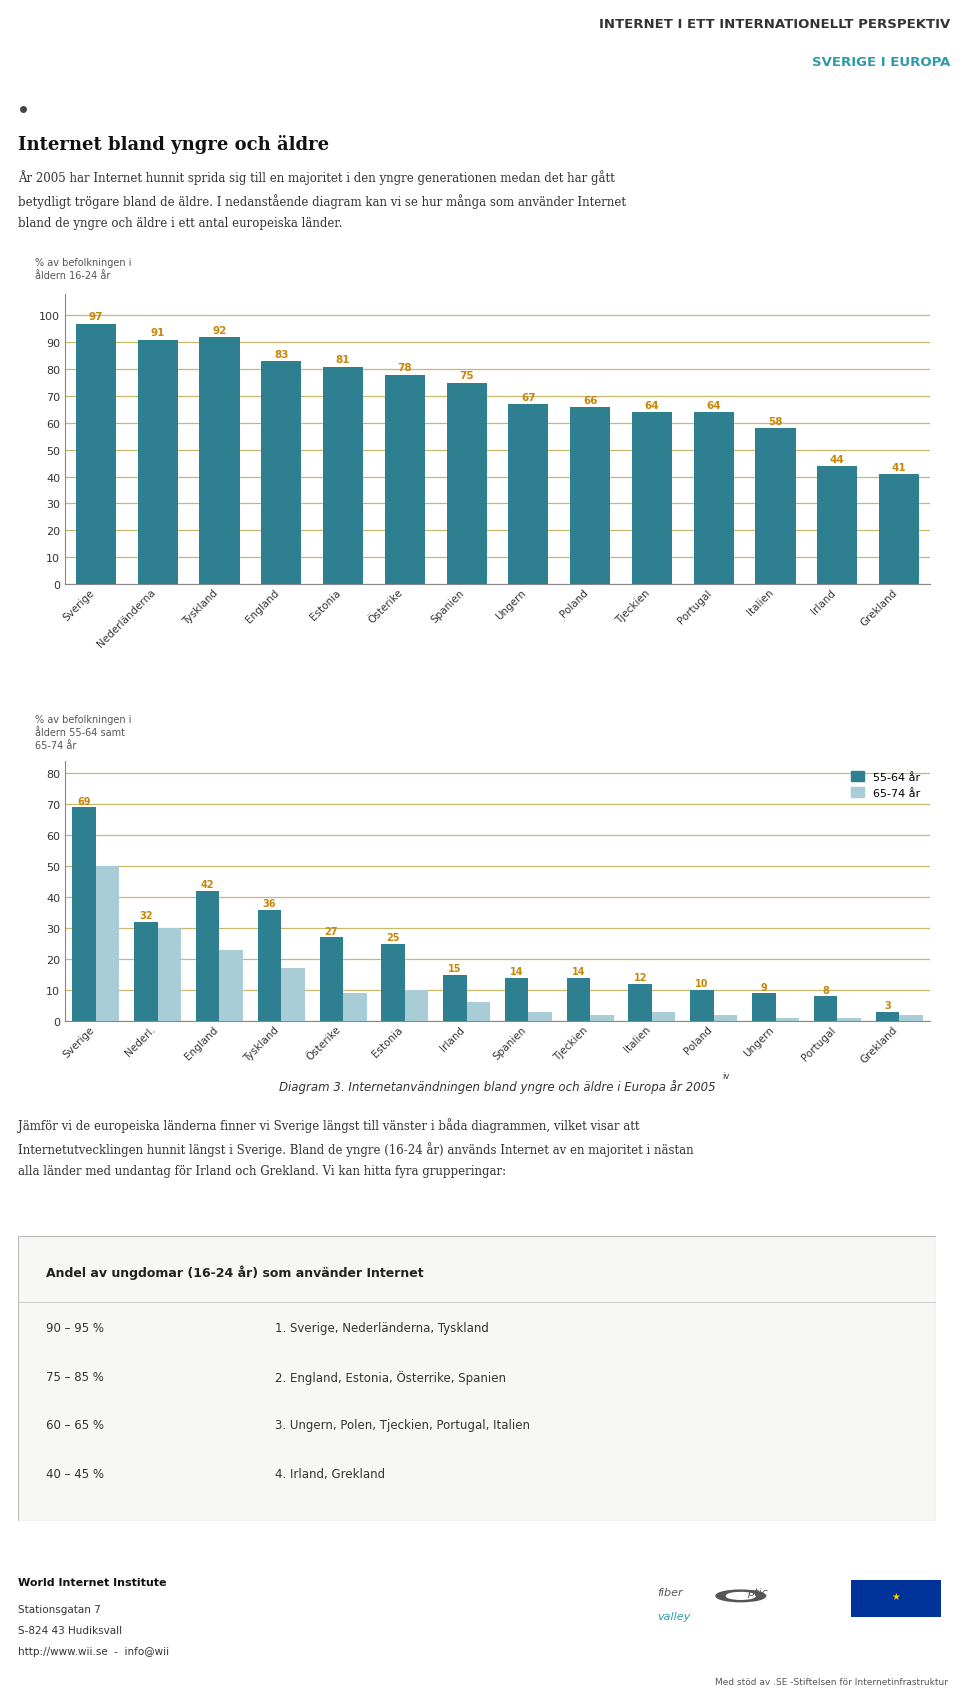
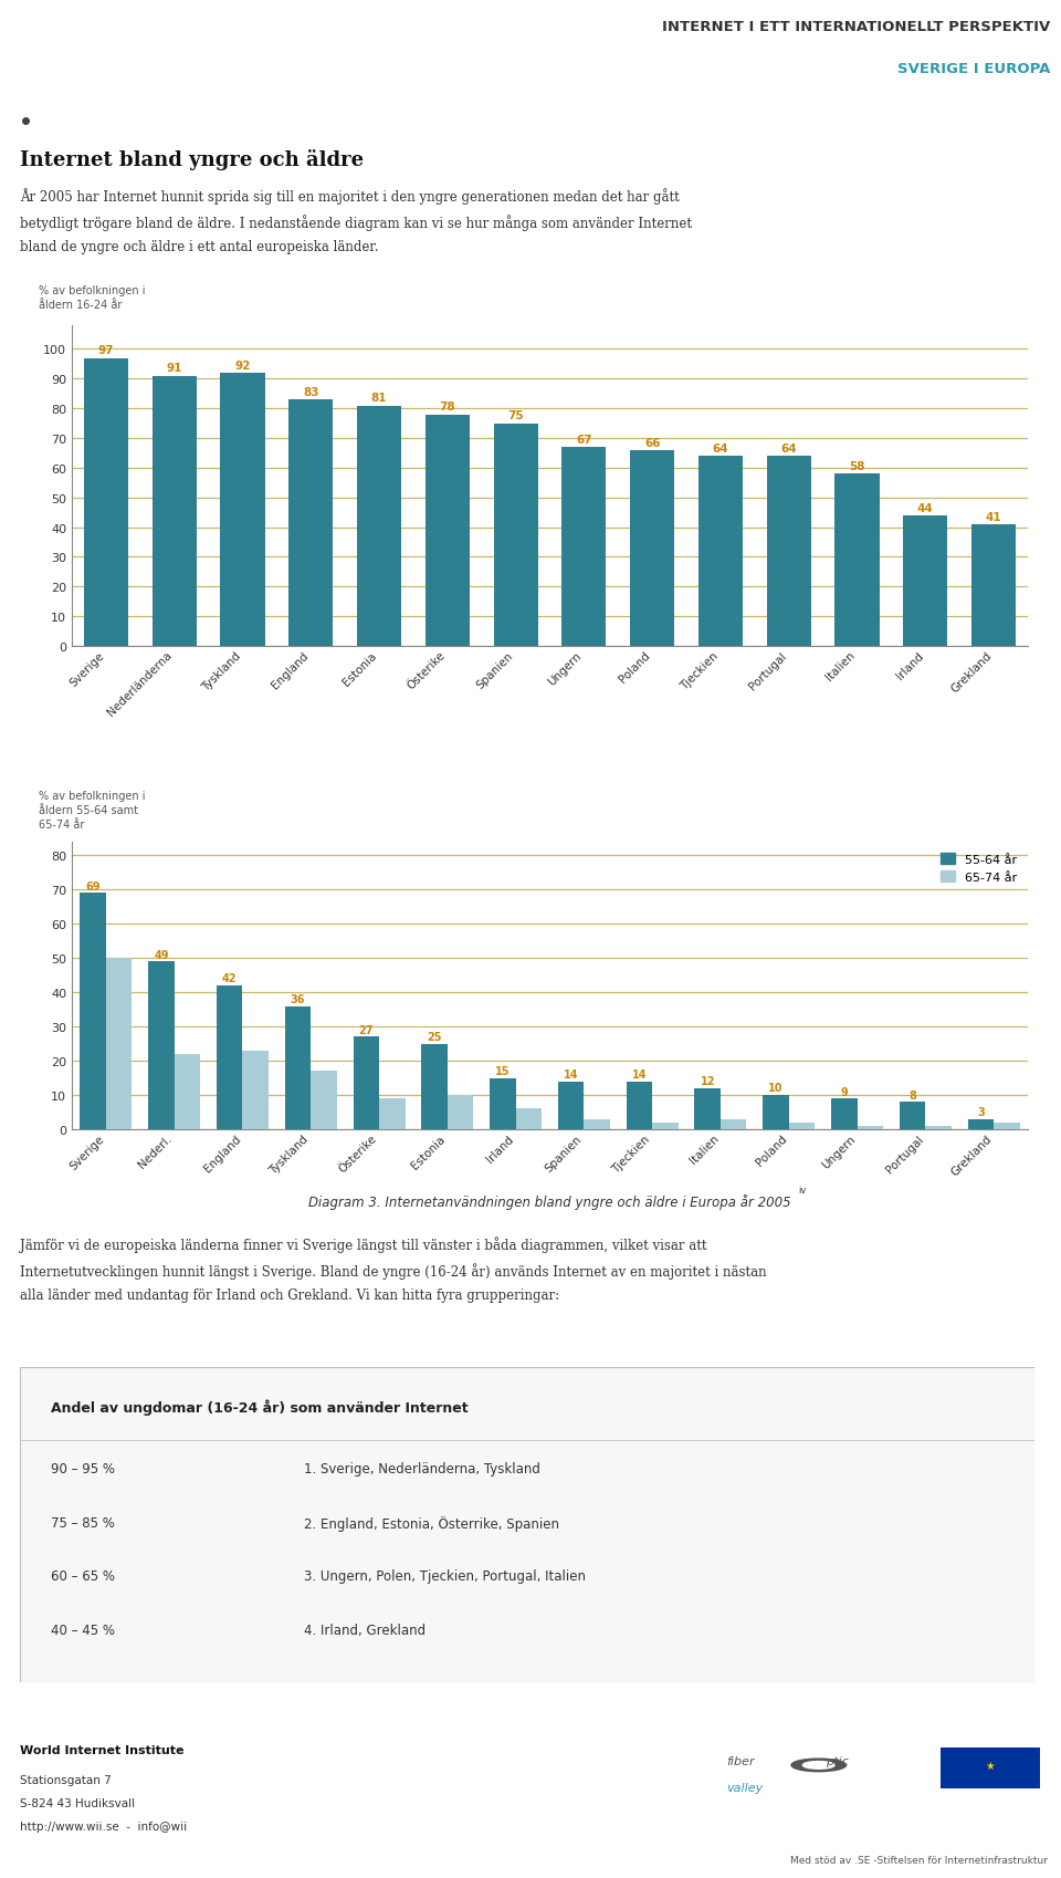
55-64 år/Nederl.: 32 -> 49
65-74 år/Nederl.: 30 -> 22
